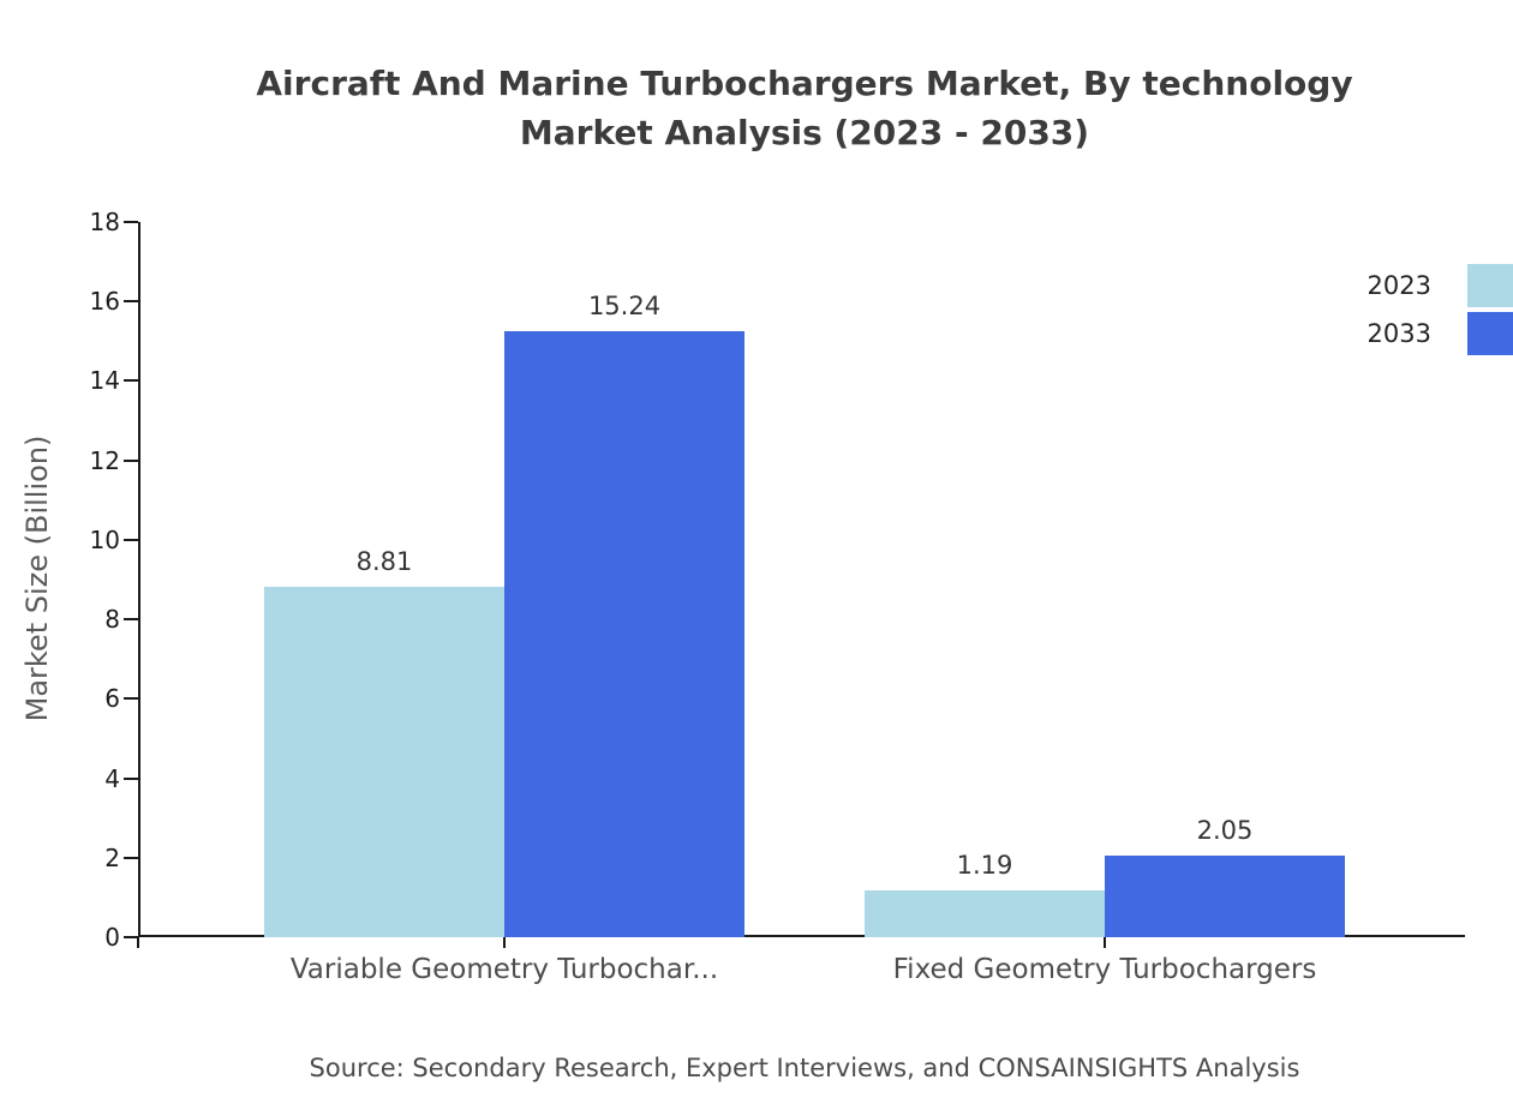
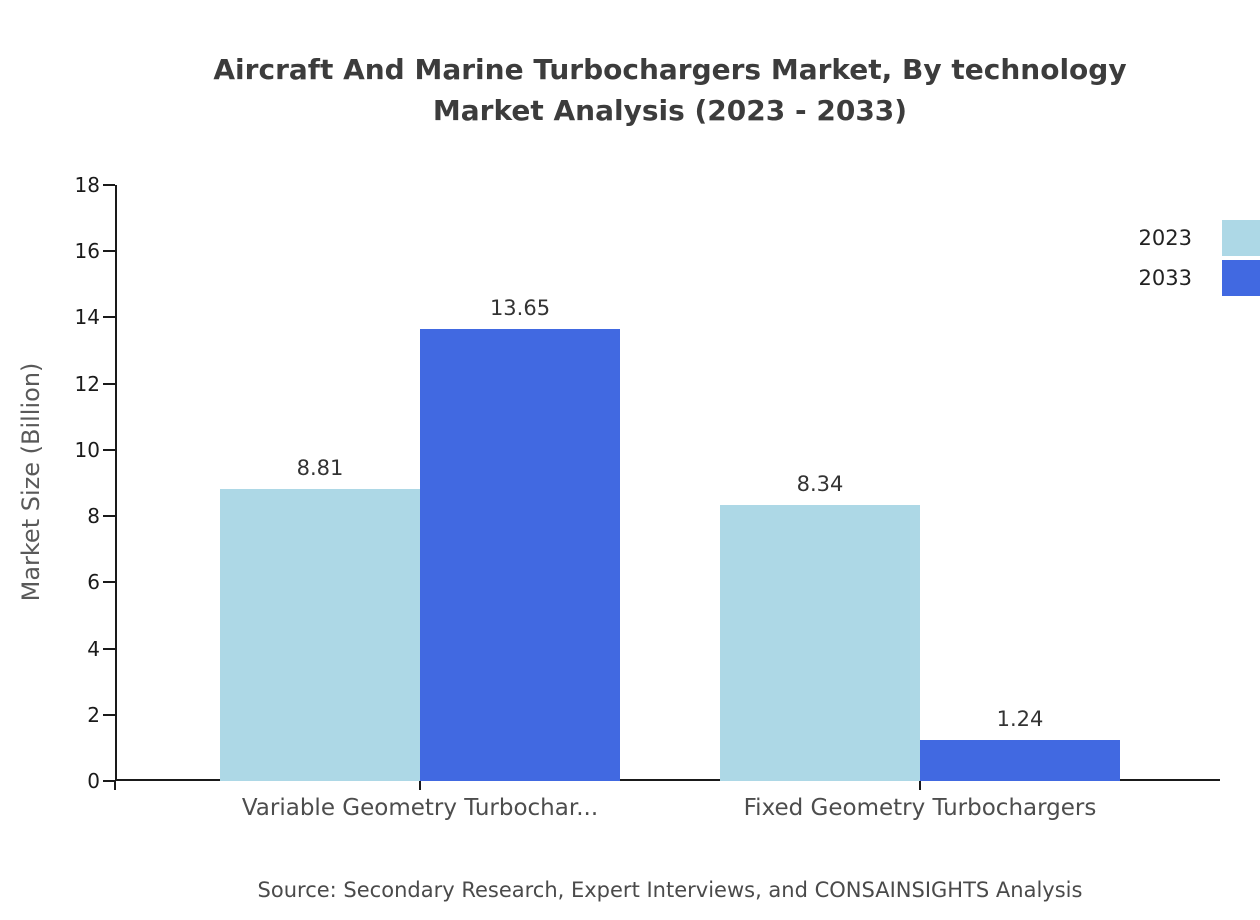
2033/Variable Geometry Turbochar...: 15.24 -> 13.65
2023/Fixed Geometry Turbochargers: 1.19 -> 8.34
2033/Fixed Geometry Turbochargers: 2.05 -> 1.24
